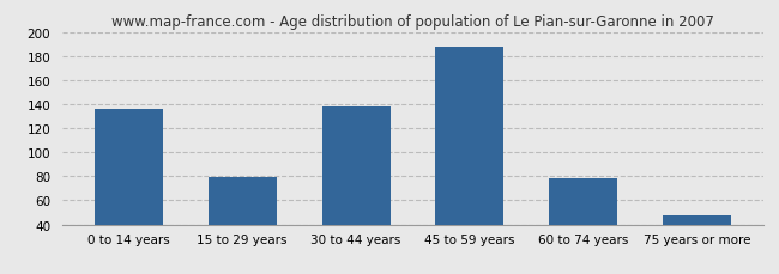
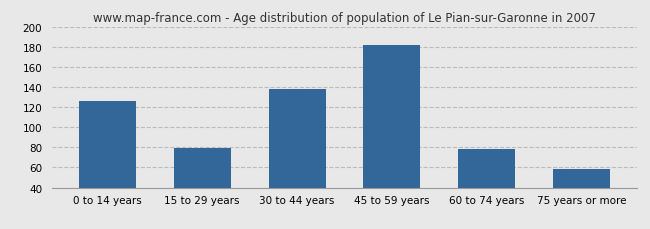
0 to 14 years: 136 -> 126
45 to 59 years: 188 -> 182
75 years or more: 48 -> 58
